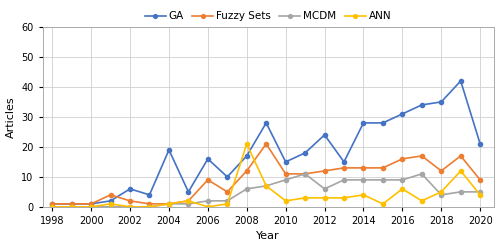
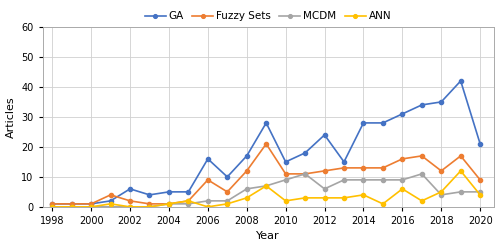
GA/2004: 19 -> 5
ANN/2008: 21 -> 3
